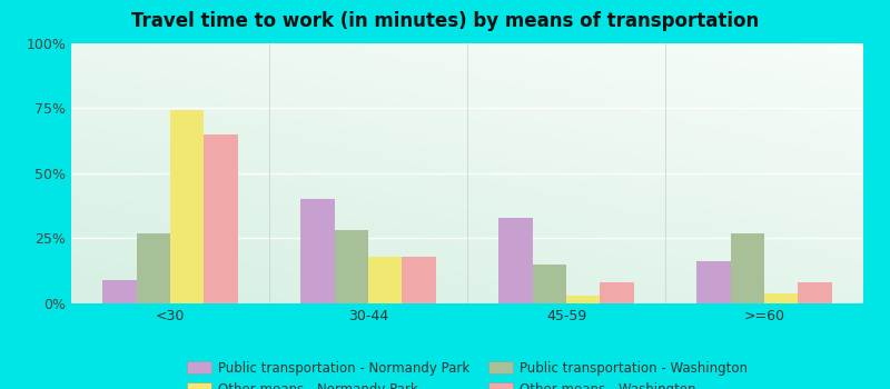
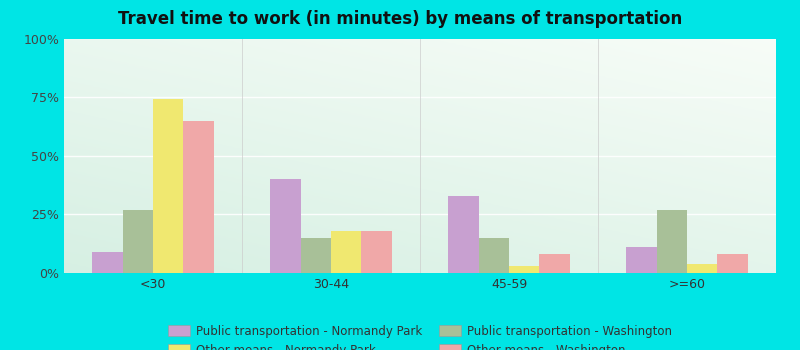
Public transportation - Washington/30-44: 28% -> 15%
Public transportation - Normandy Park/>=60: 16% -> 11%
